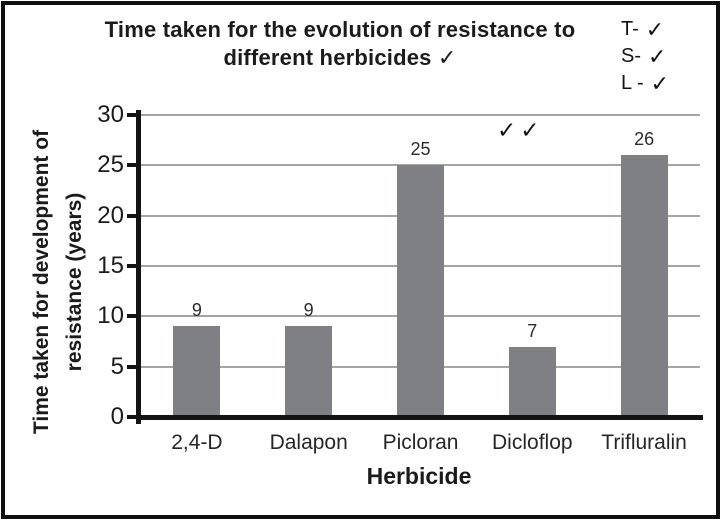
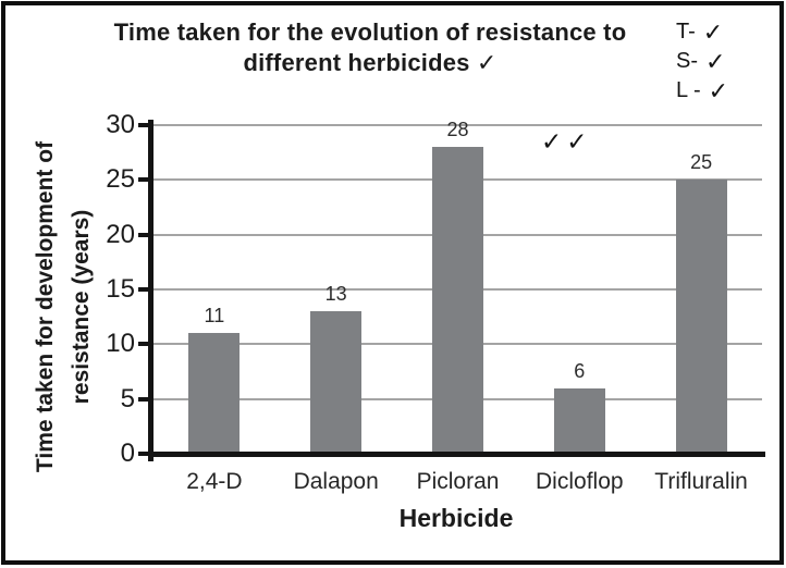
2,4-D: 9 -> 11
Dalapon: 9 -> 13
Picloran: 25 -> 28
Dicloflop: 7 -> 6
Trifluralin: 26 -> 25
